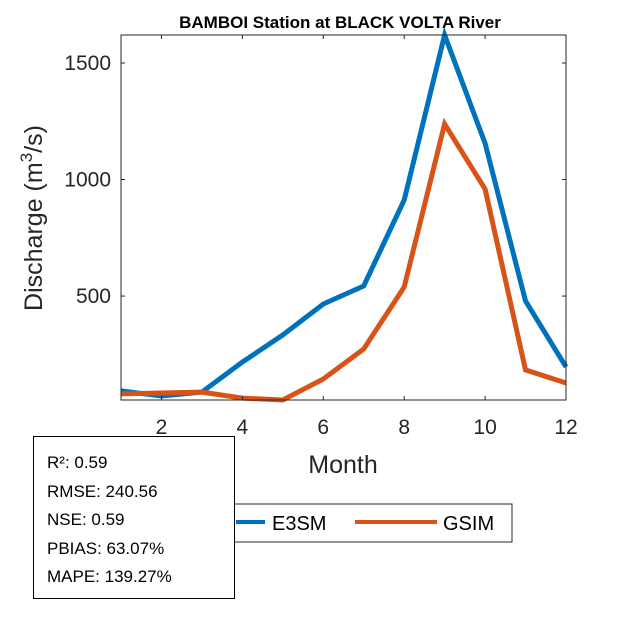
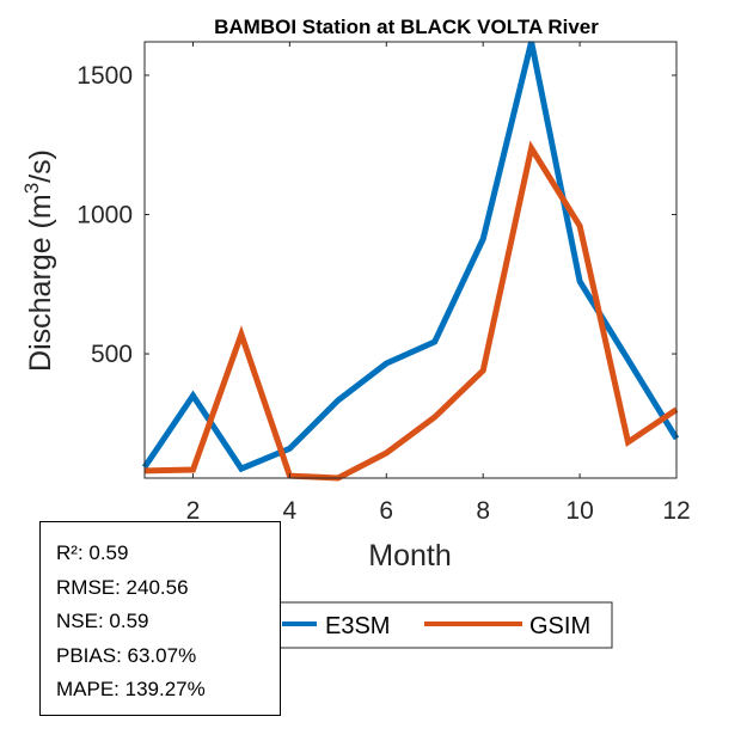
E3SM/2: 70 -> 350
GSIM/3: 90 -> 570
E3SM/4: 220 -> 160
GSIM/8: 540 -> 440
E3SM/10: 1160 -> 760
GSIM/12: 130 -> 300
